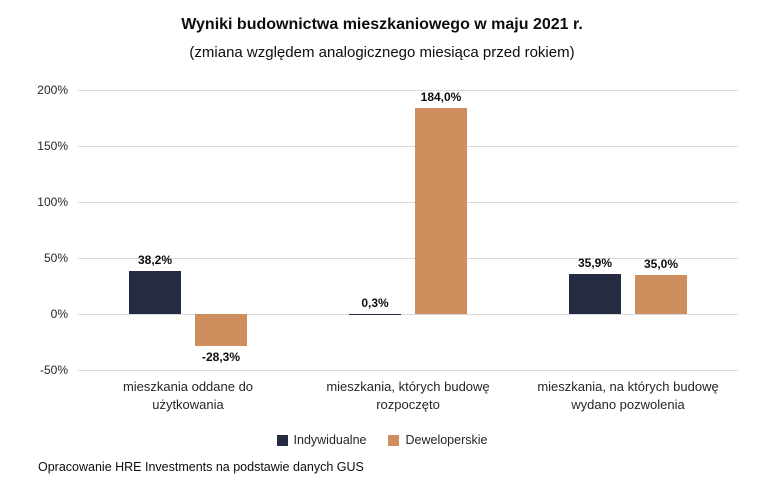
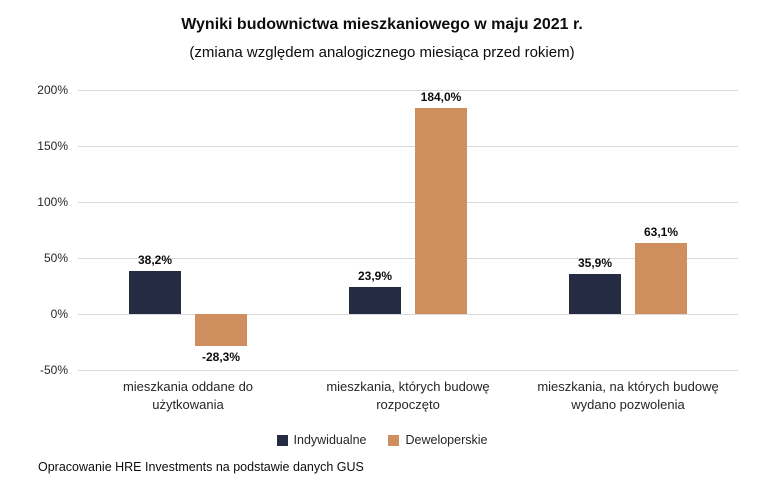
Indywidualne/mieszkania, których budowę rozpoczęto: 0,3% -> 23,9%
Deweloperskie/mieszkania, na których budowę wydano pozwolenia: 35,0% -> 63,1%
